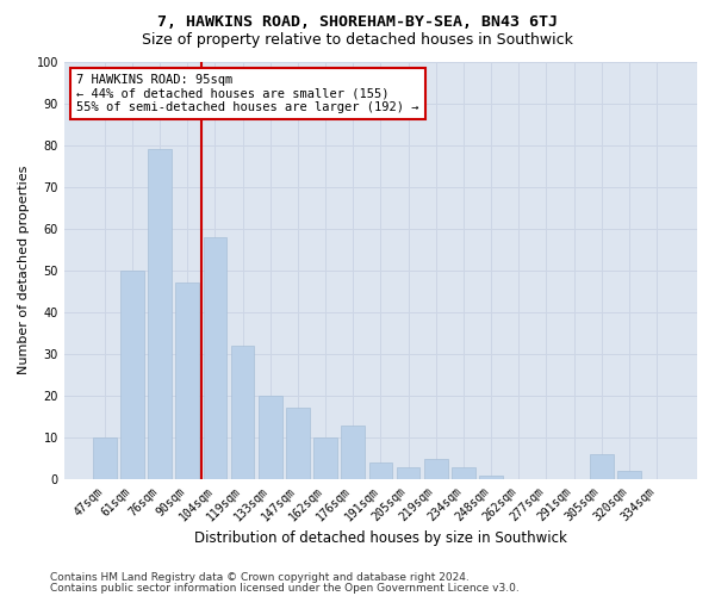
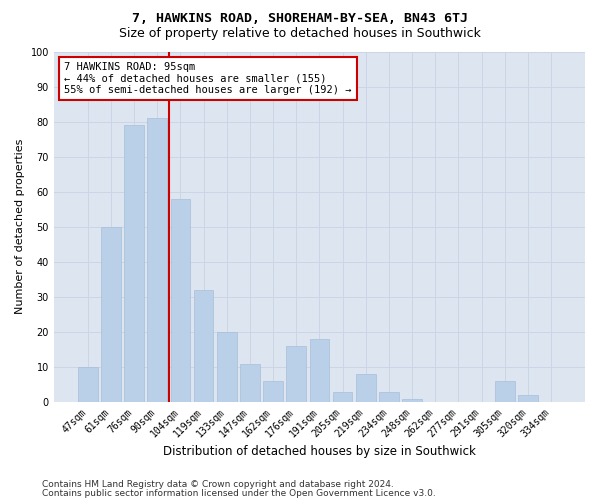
90sqm: 47 -> 81
147sqm: 17 -> 11
162sqm: 10 -> 6
176sqm: 13 -> 16
191sqm: 4 -> 18
219sqm: 5 -> 8
